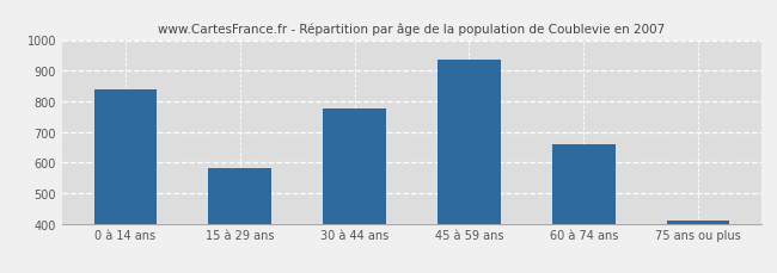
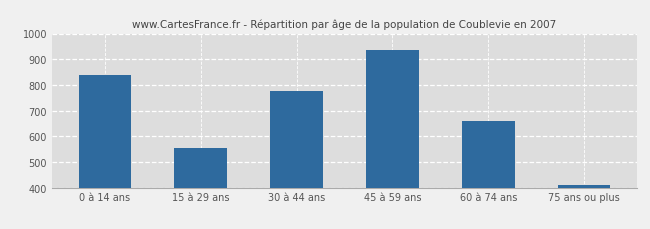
15 à 29 ans: 580 -> 554
